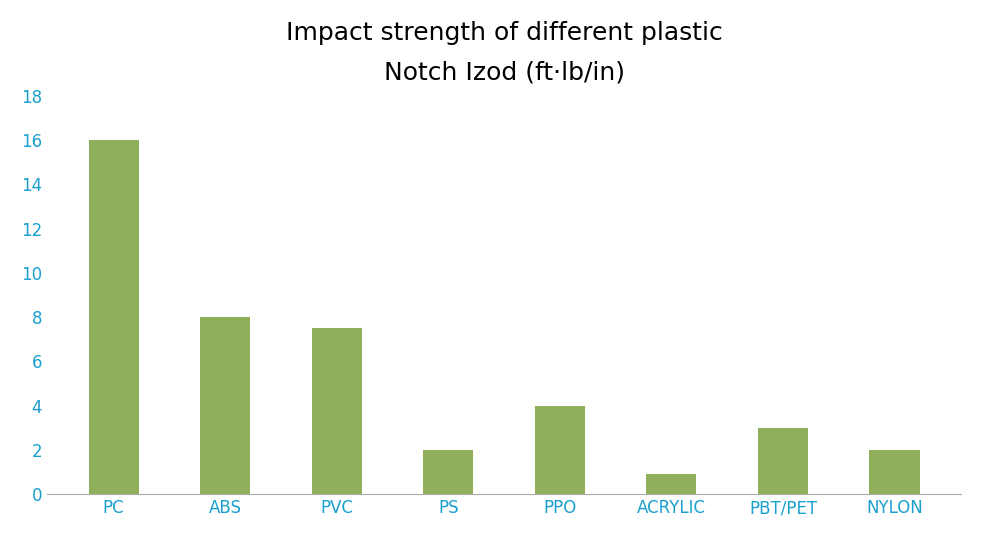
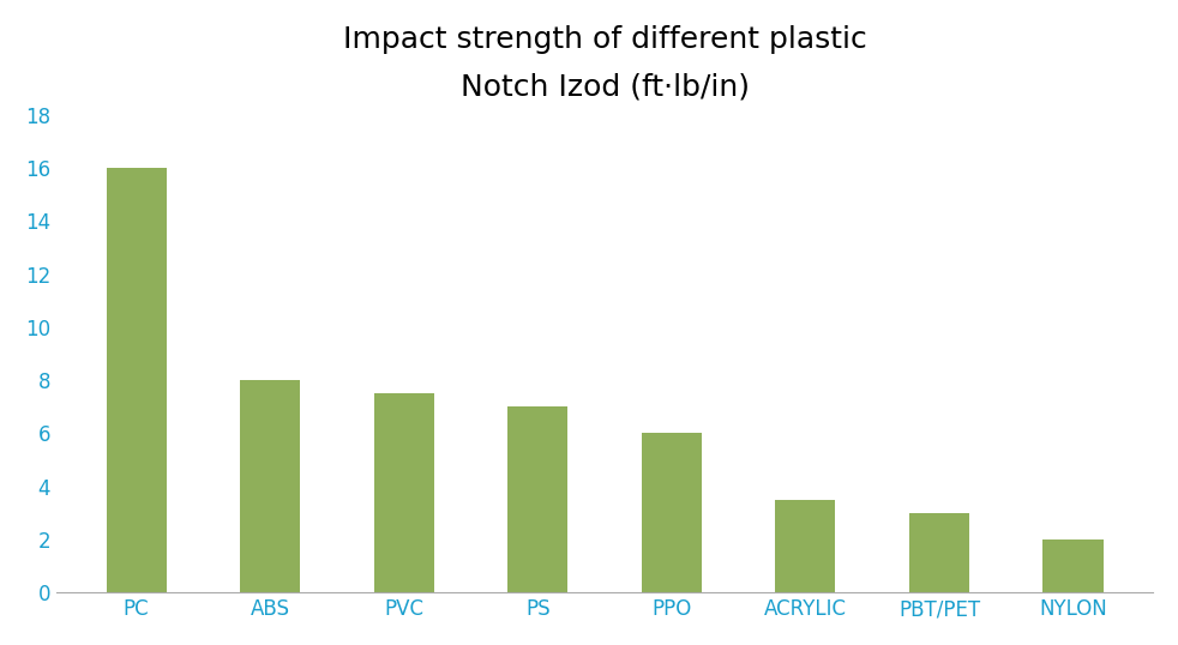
PS: 2.0 -> 7.0
PPO: 4.0 -> 6.0
ACRYLIC: 0.9 -> 3.5
